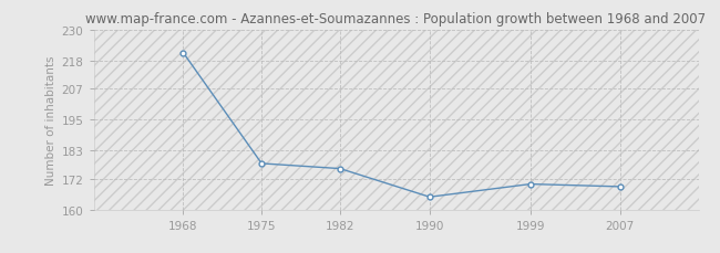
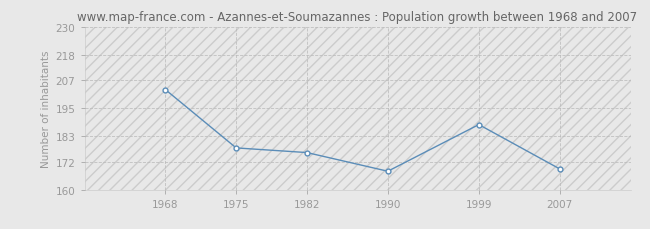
1968: 221 -> 203
1990: 165 -> 168
1999: 170 -> 188
